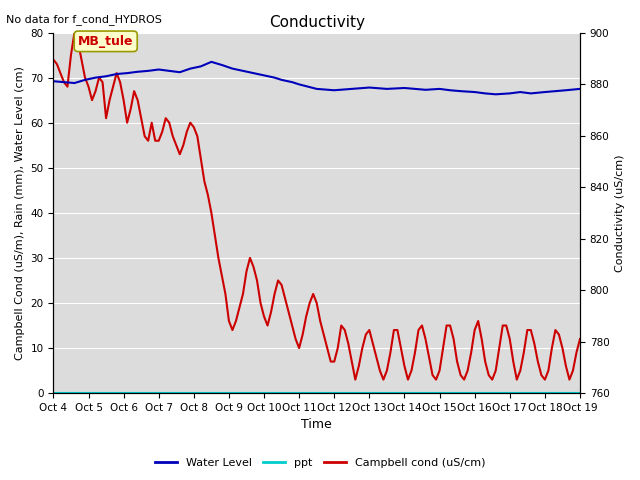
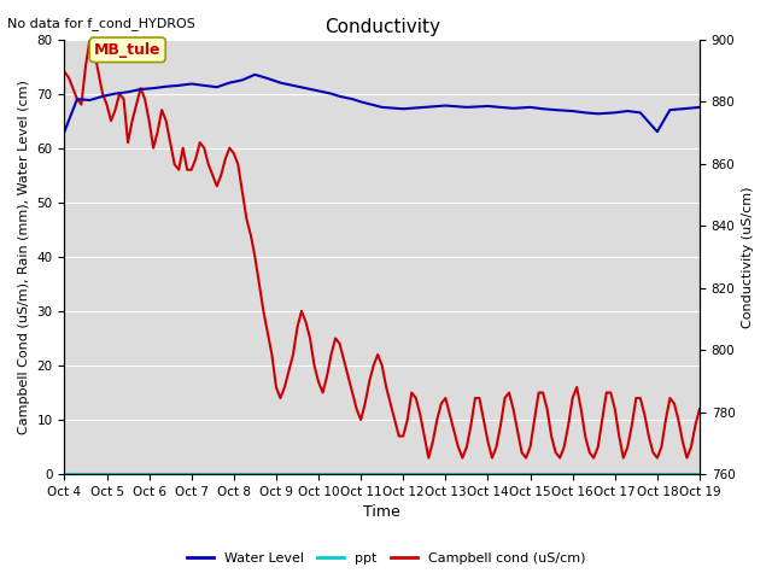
Water Level/Oct 4: 69.2 -> 63.0
Water Level/Oct 18: 66.8 -> 63.0
